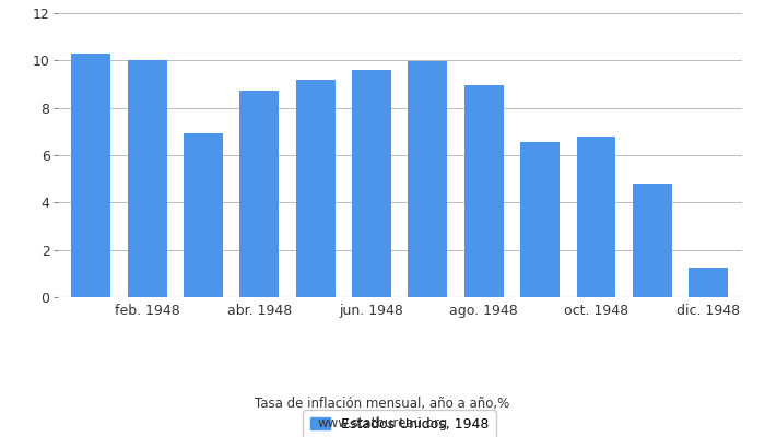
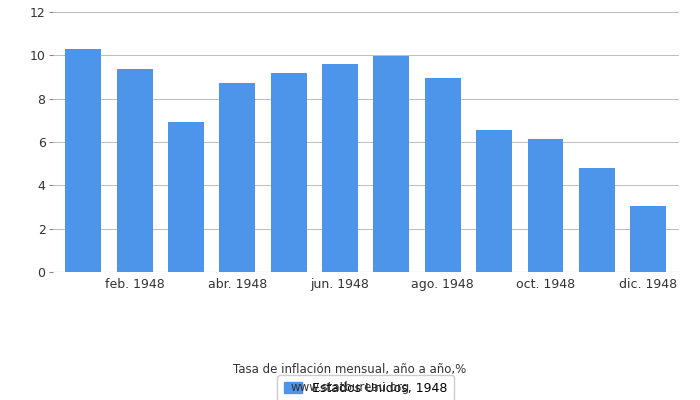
feb. 1948: 10.00 -> 9.36
oct. 1948: 6.80 -> 6.13
dic. 1948: 1.25 -> 3.06
